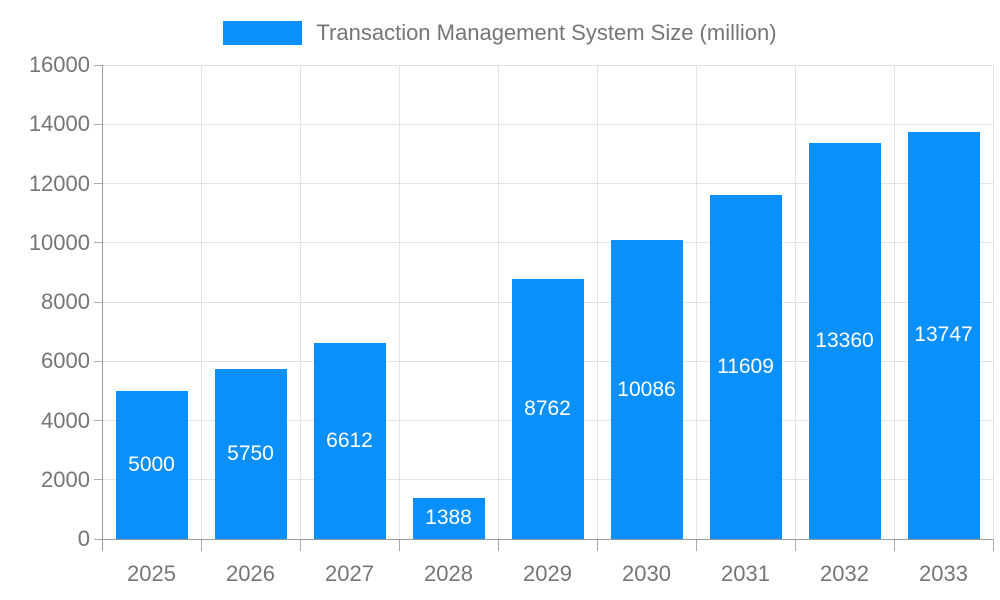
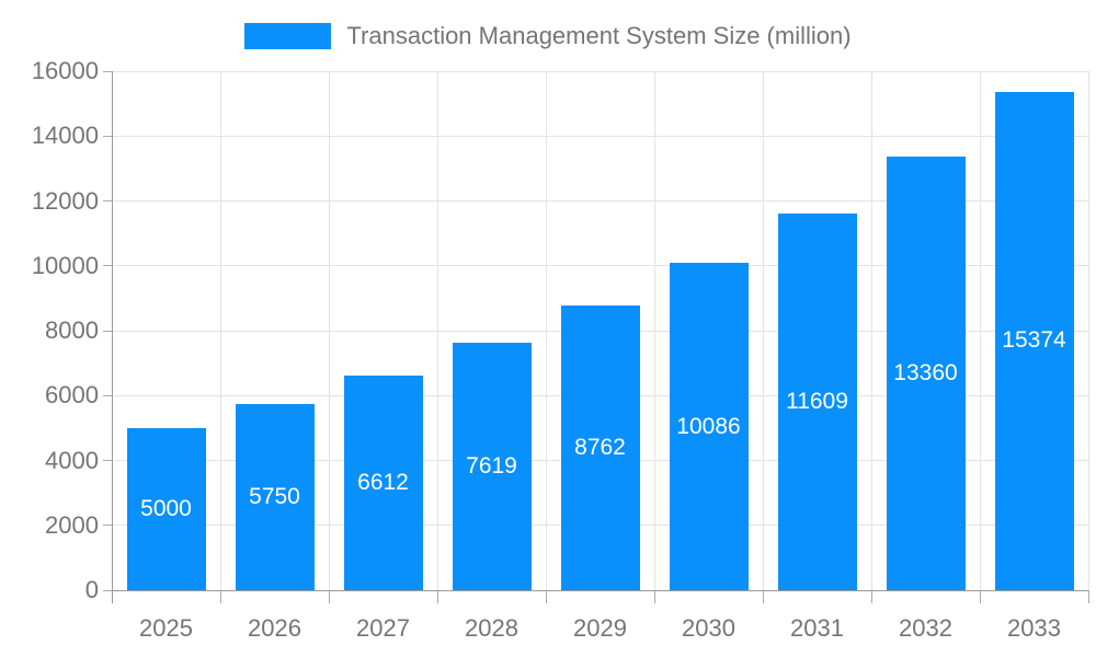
2028: 1388 -> 7619
2033: 13747 -> 15374
